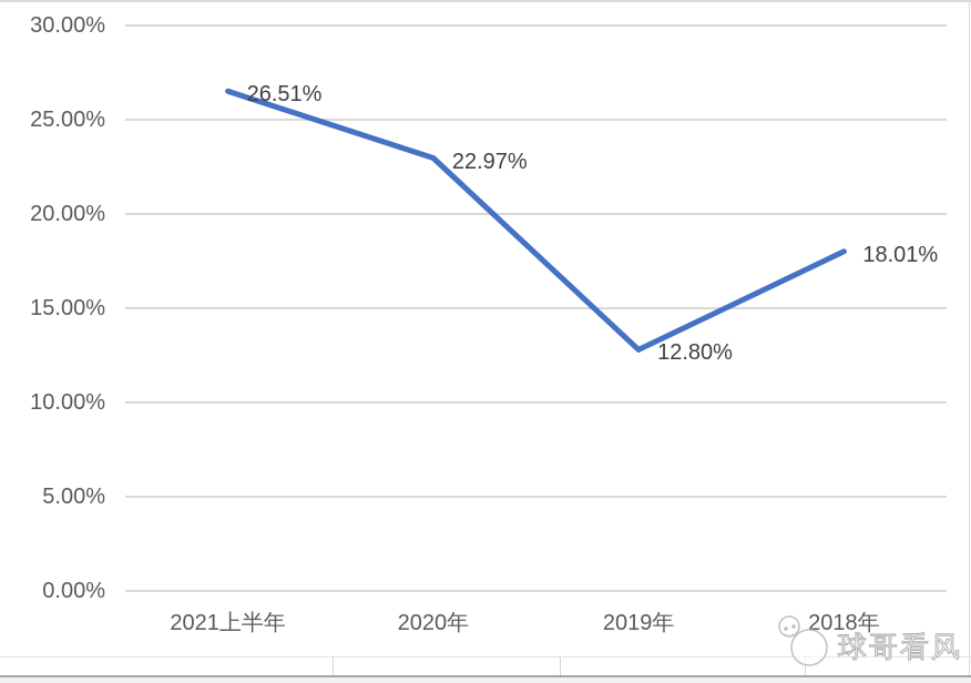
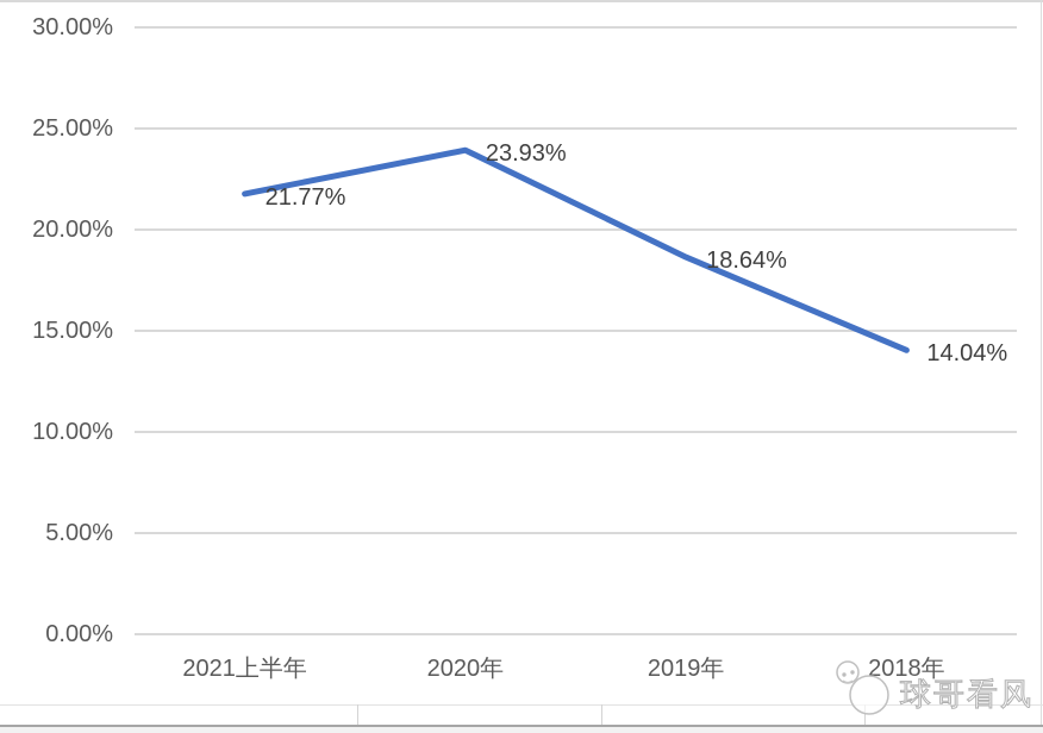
2021上半年: 26.51% -> 21.77%
2020年: 22.97% -> 23.93%
2019年: 12.80% -> 18.64%
2018年: 18.01% -> 14.04%
